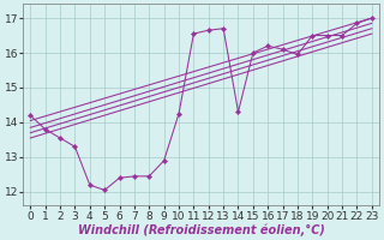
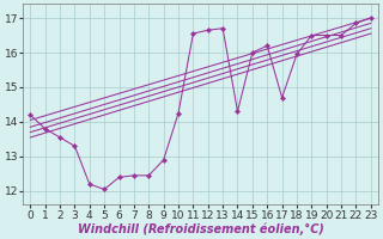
17: 16.10 -> 14.70
